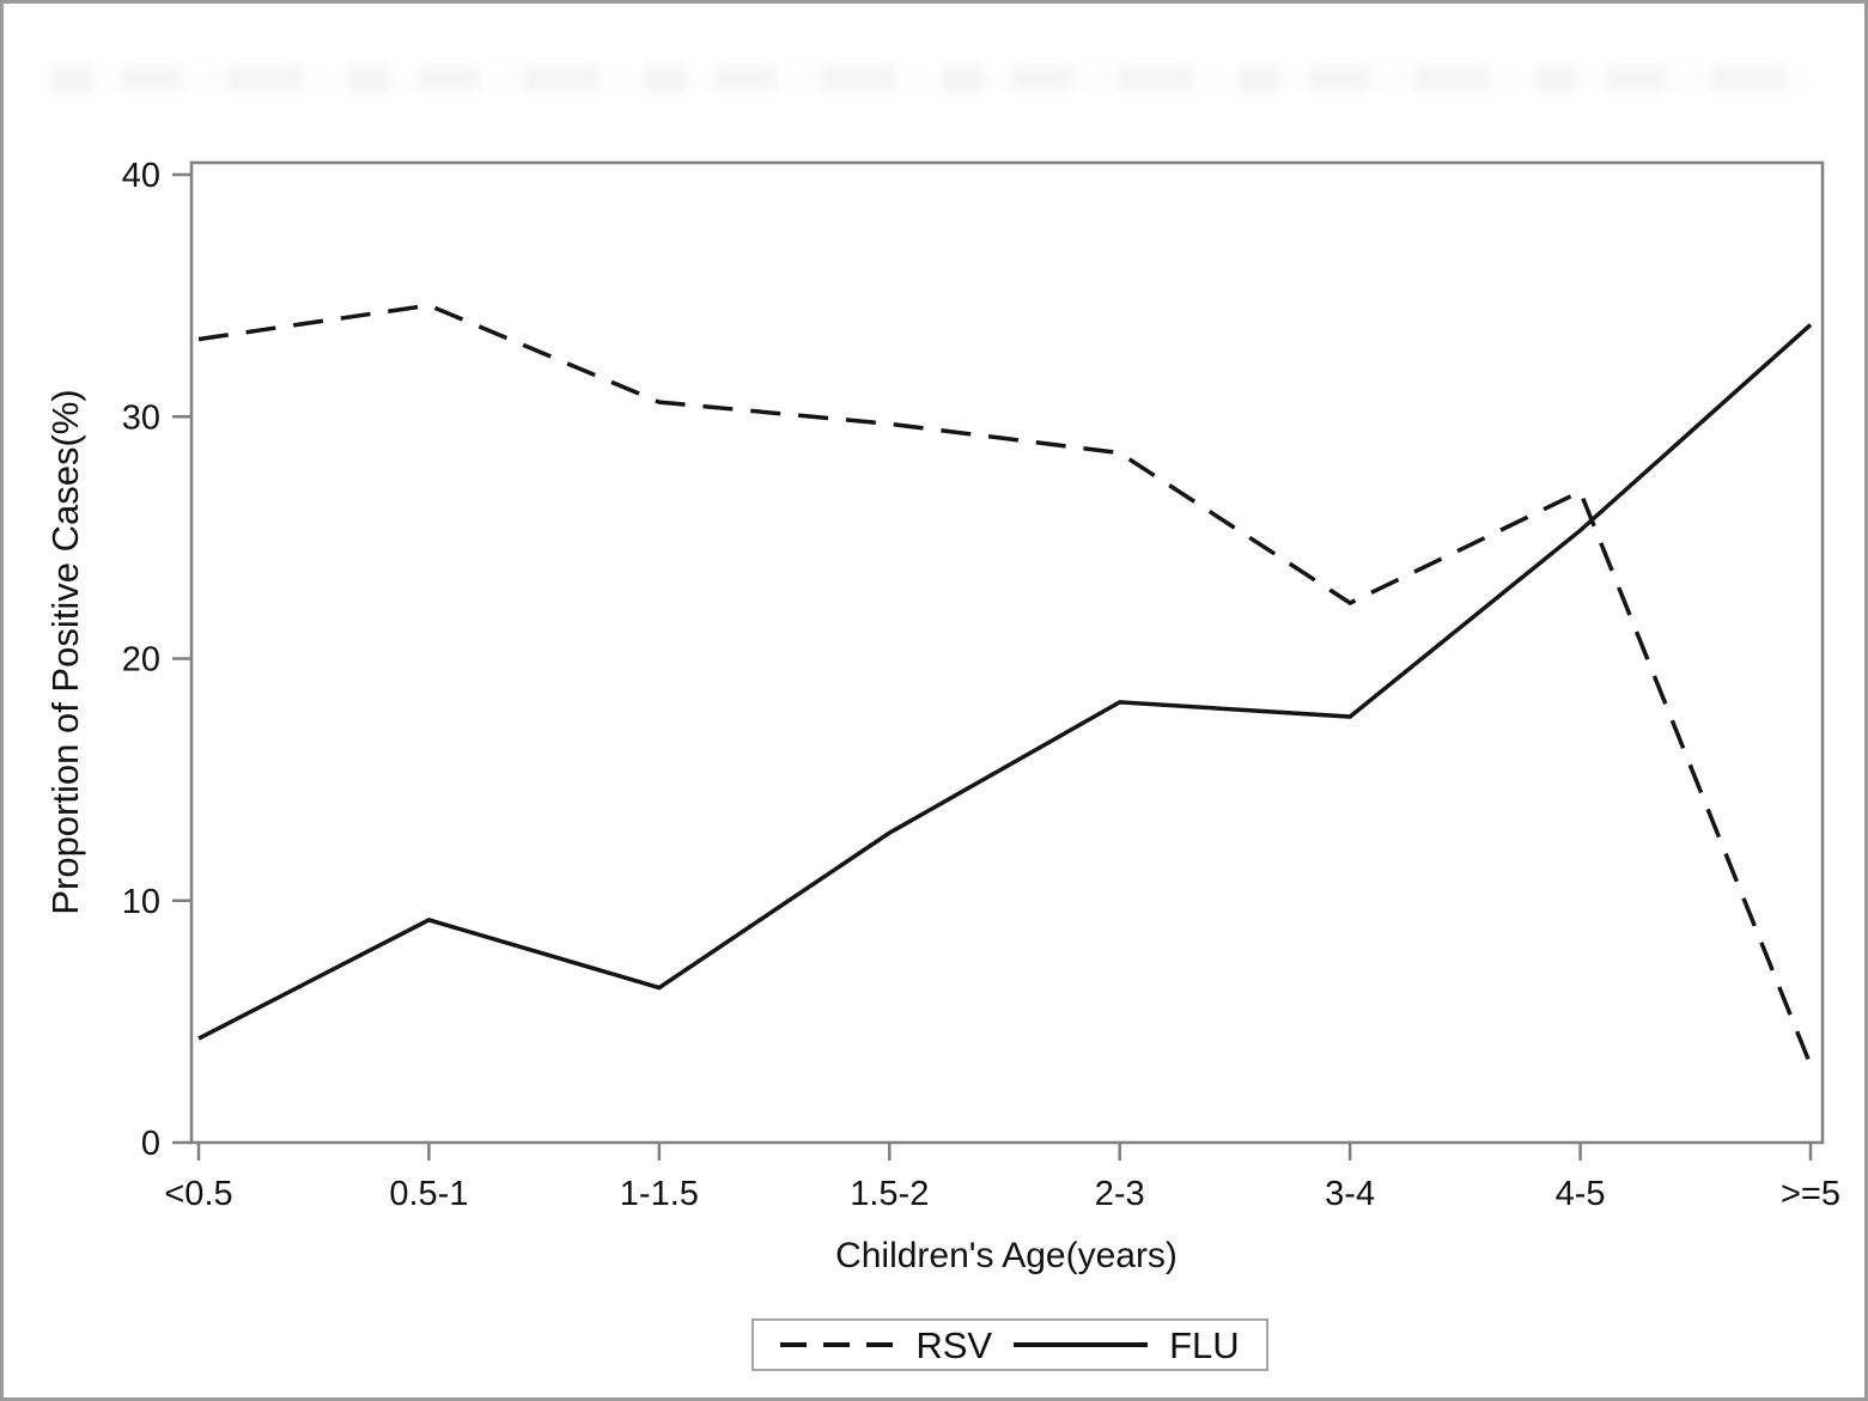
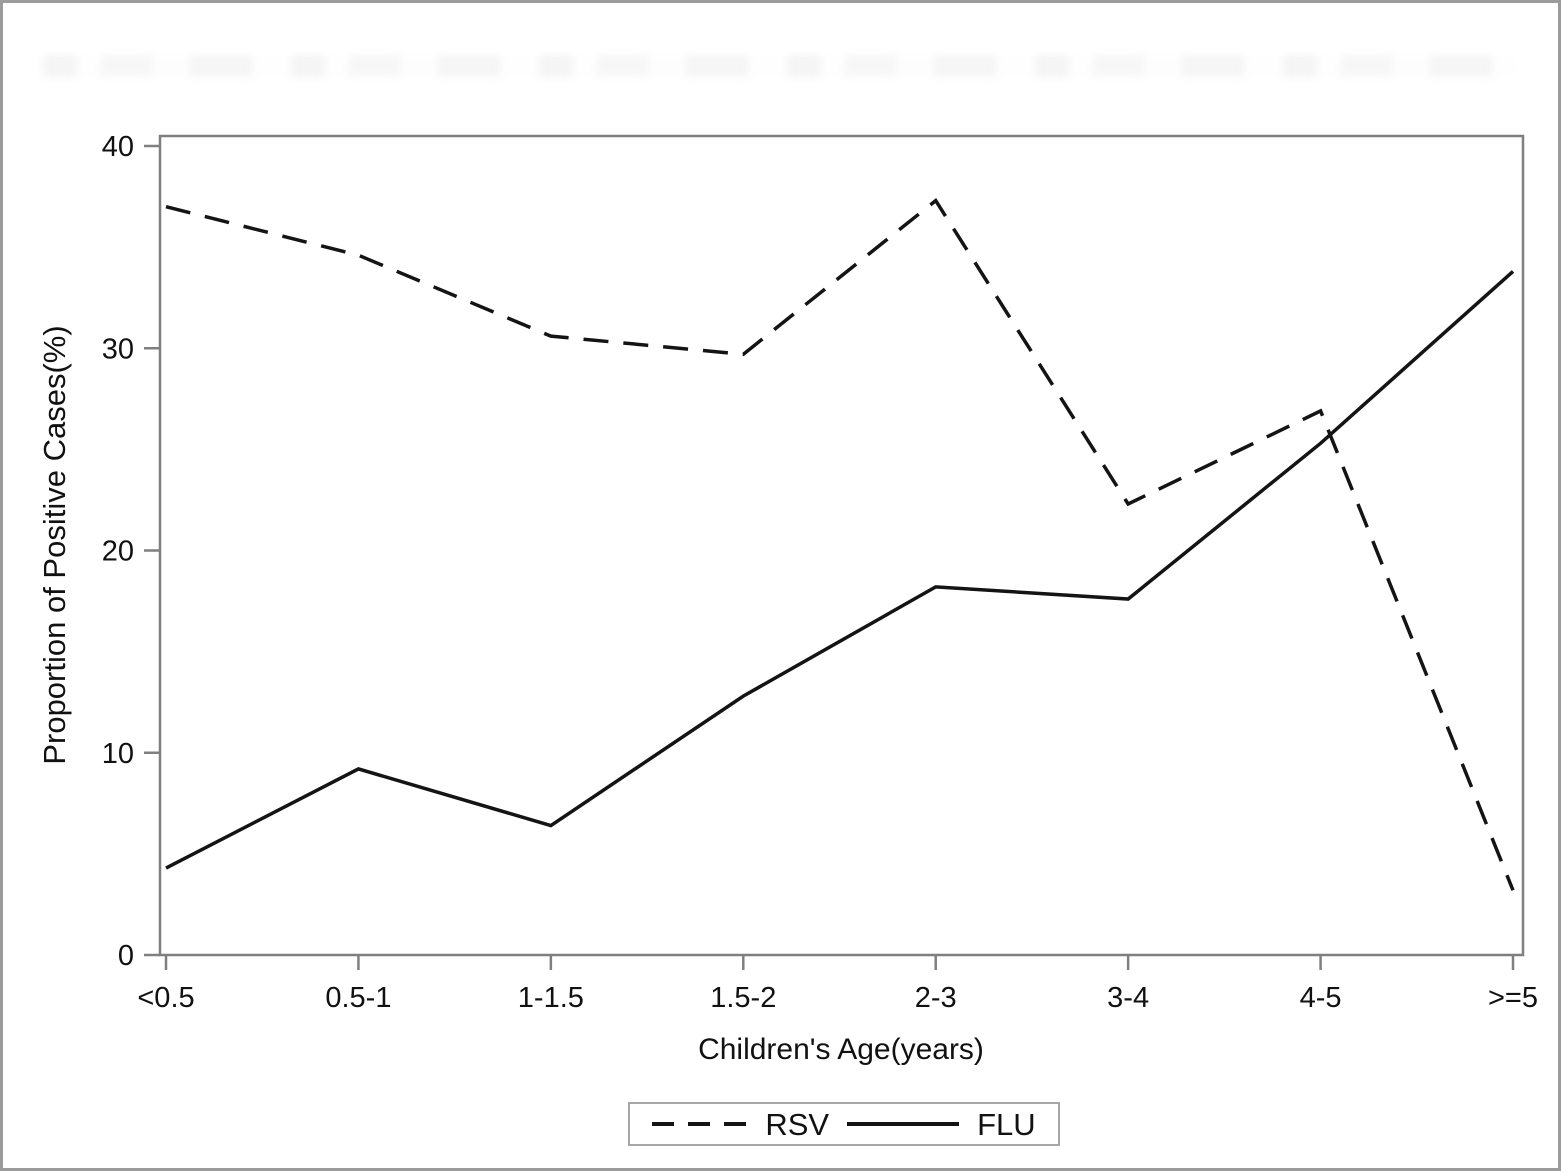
RSV/<0.5: 33.2 -> 37.0
RSV/2-3: 28.5 -> 37.3
